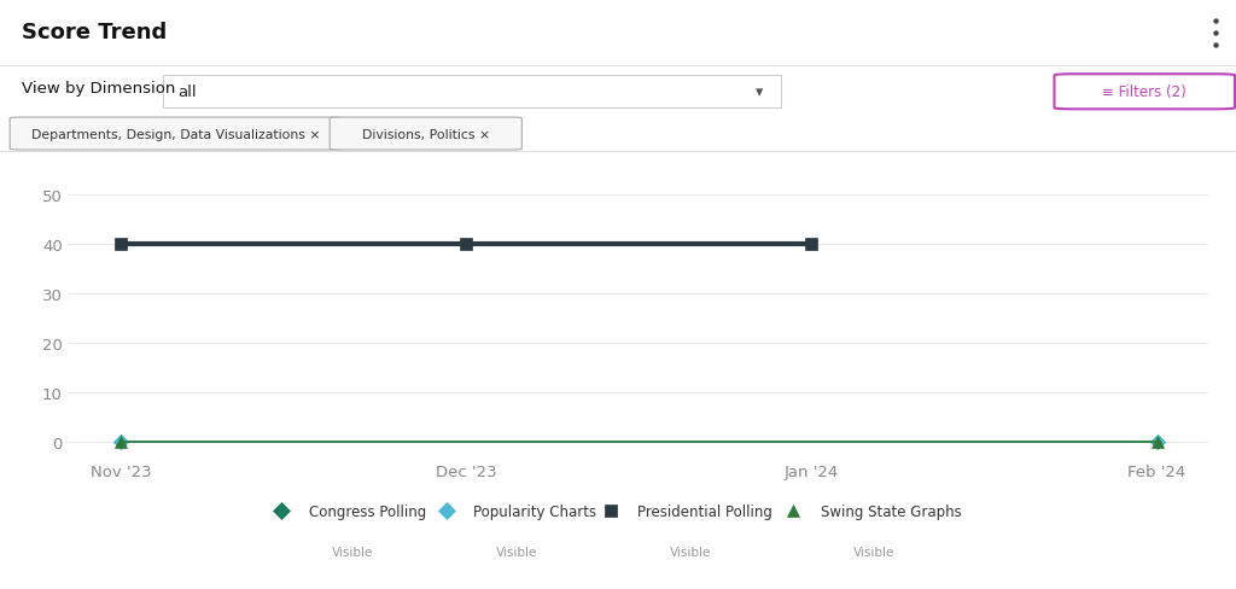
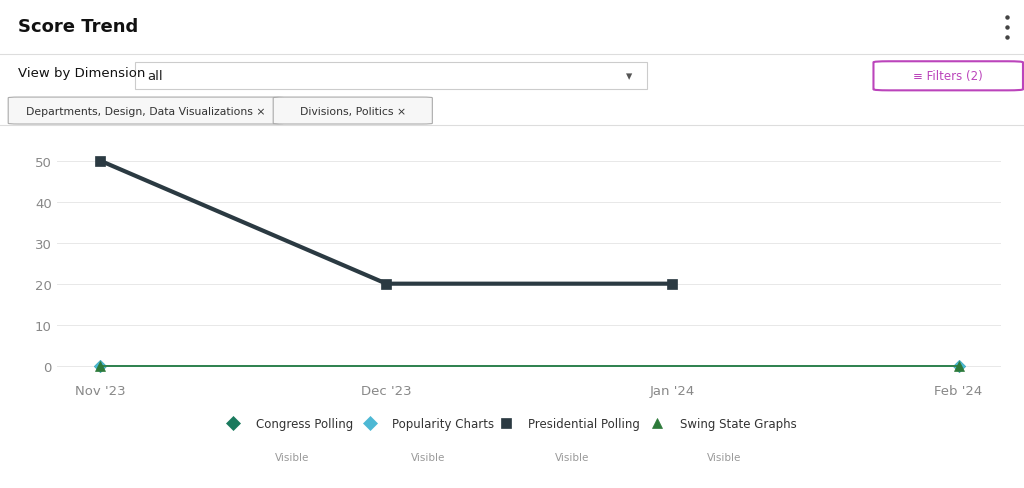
Nov '23: 40 -> 50
Dec '23: 40 -> 20
Jan '24: 40 -> 20
